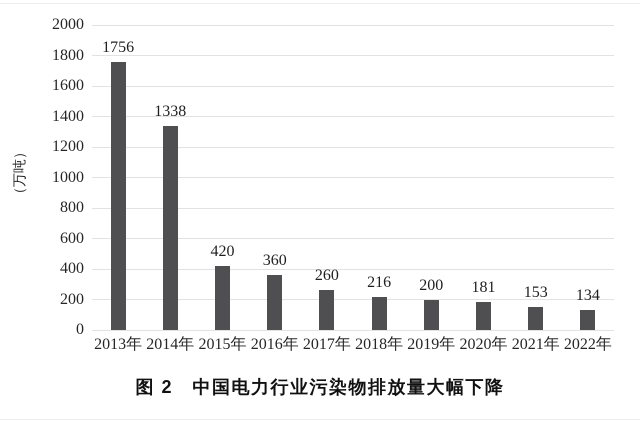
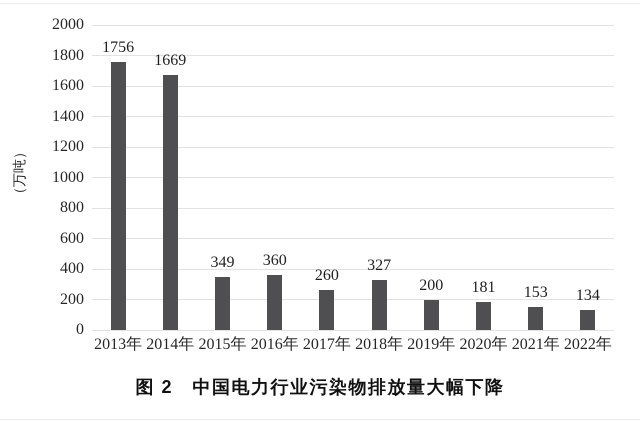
2014年: 1338 -> 1669
2015年: 420 -> 349
2018年: 216 -> 327
